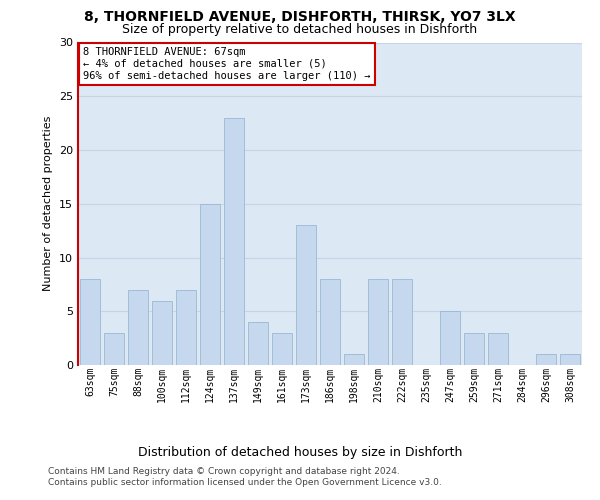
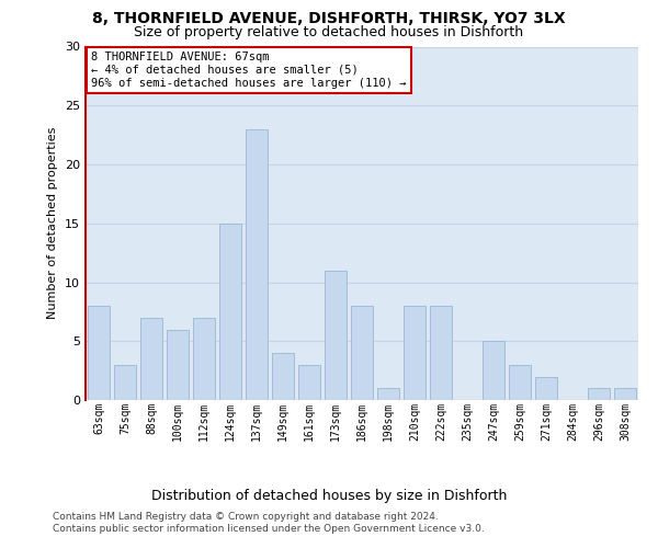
173sqm: 13 -> 11
271sqm: 3 -> 2
